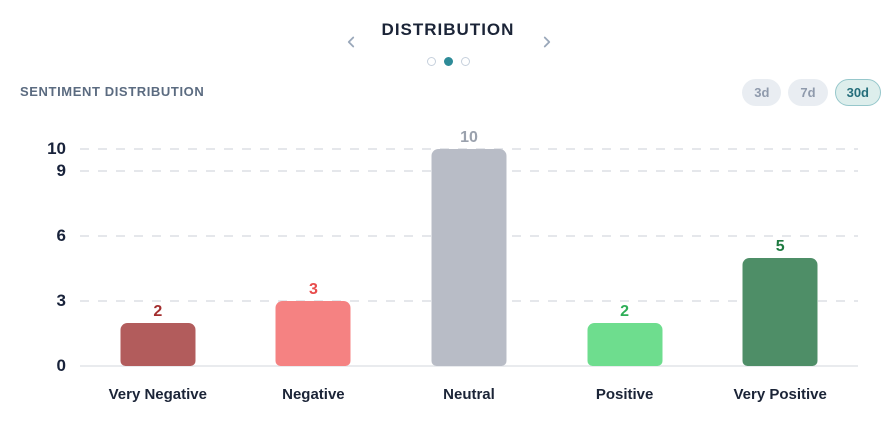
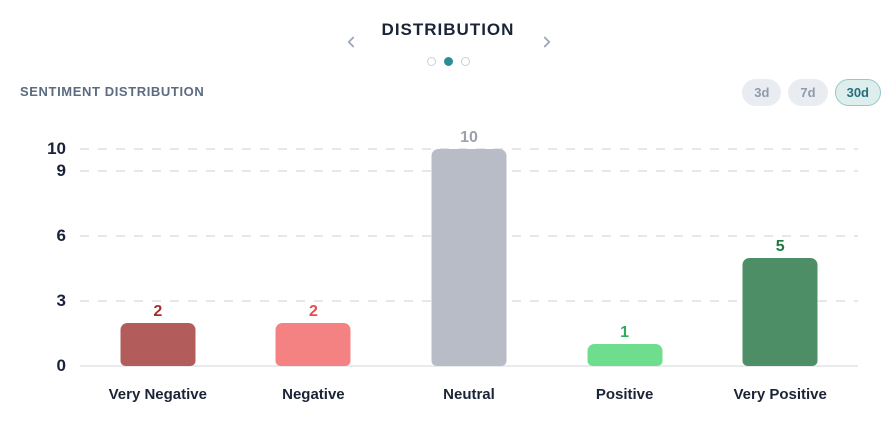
Negative: 3 -> 2
Positive: 2 -> 1
